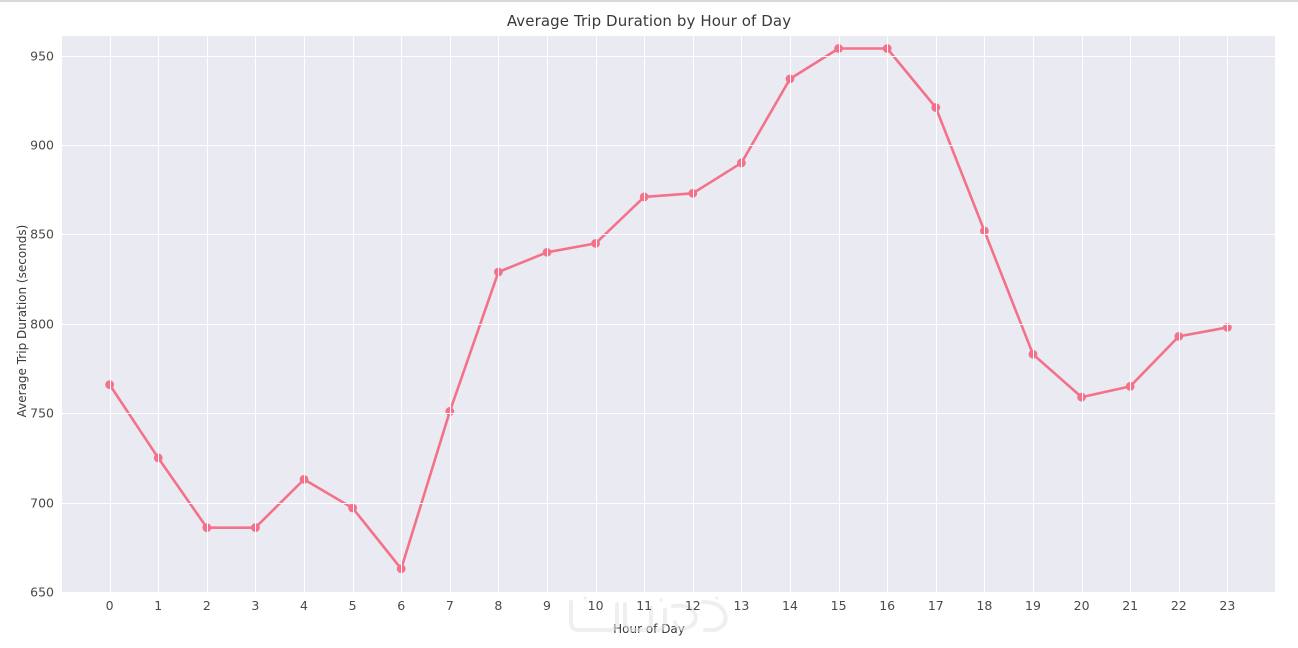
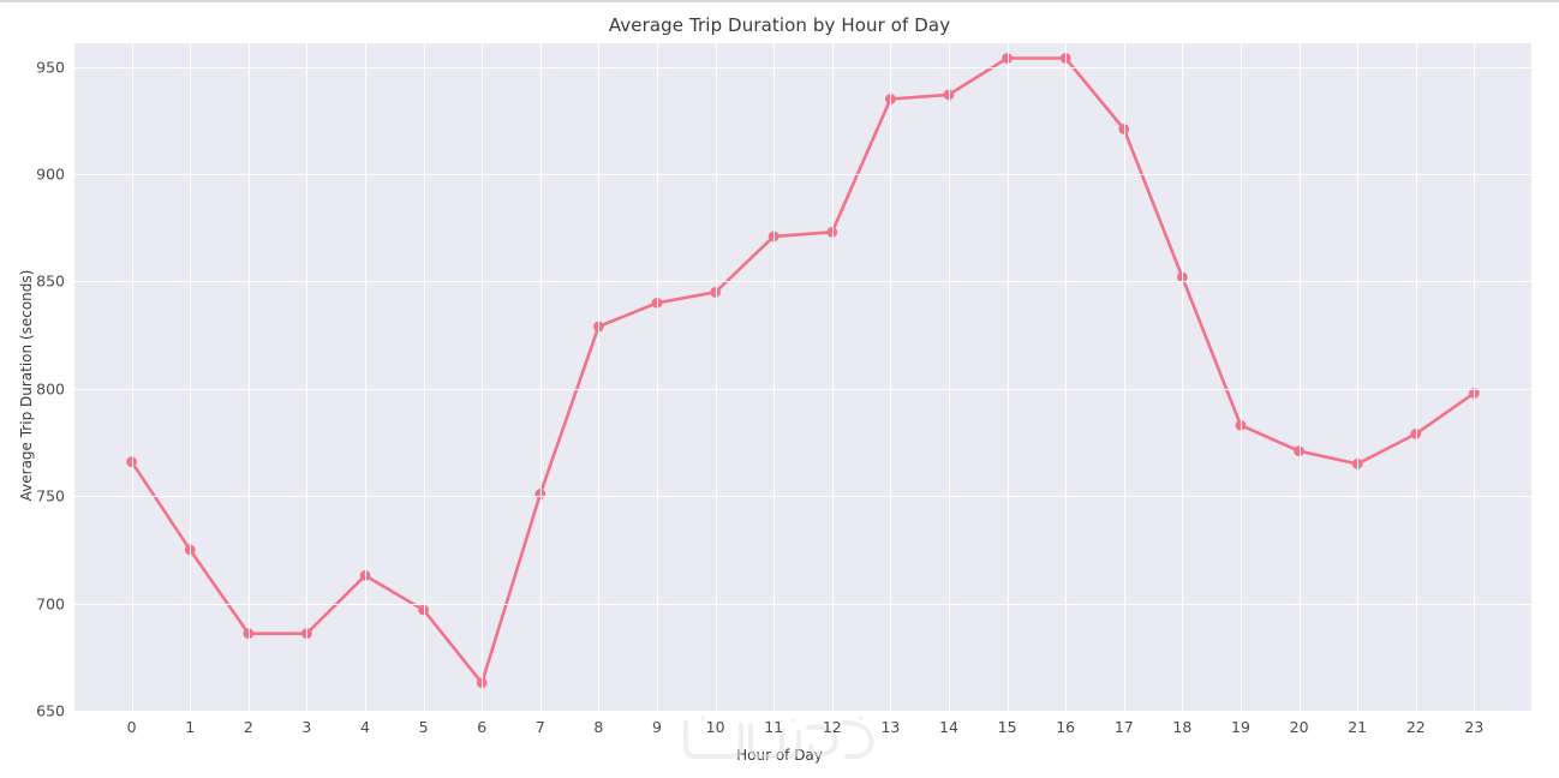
13: 890 -> 935
20: 759 -> 771
22: 793 -> 779
